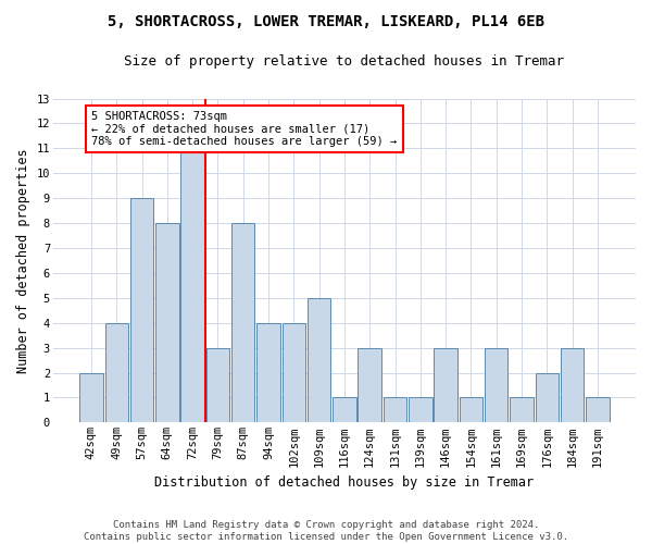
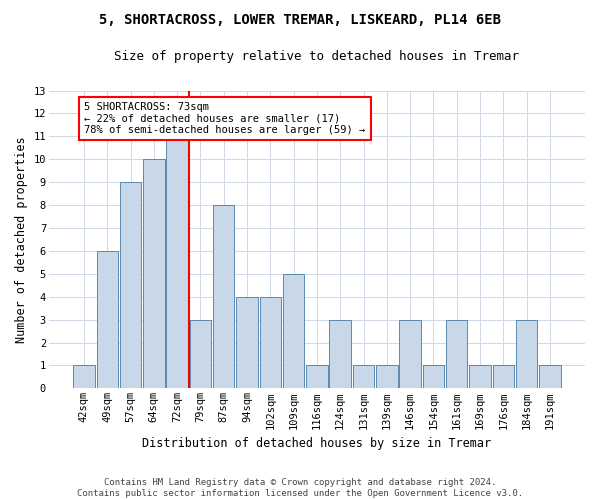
42sqm: 2 -> 1
49sqm: 4 -> 6
64sqm: 8 -> 10
176sqm: 2 -> 1
